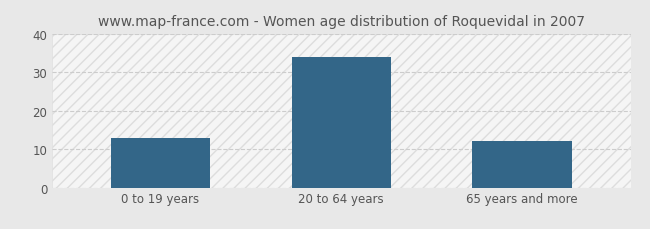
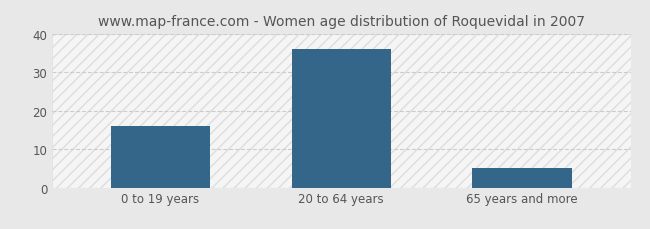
0 to 19 years: 13 -> 16
20 to 64 years: 34 -> 36
65 years and more: 12 -> 5
